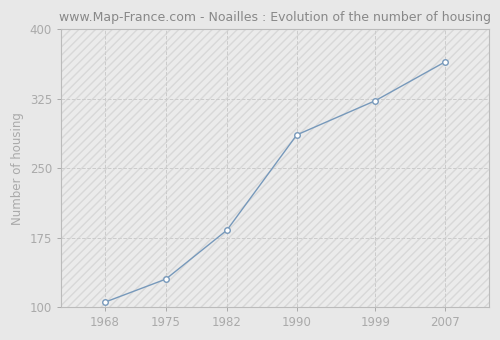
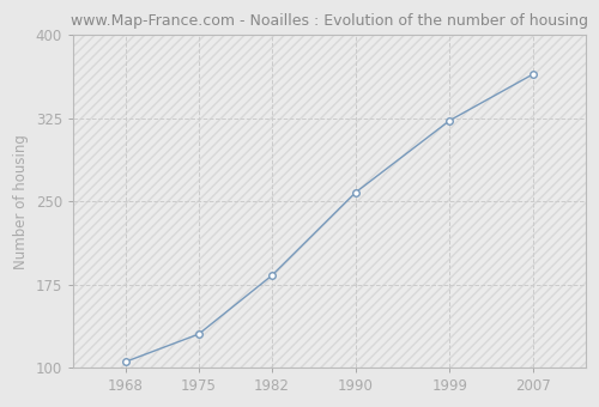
1990: 286 -> 258
